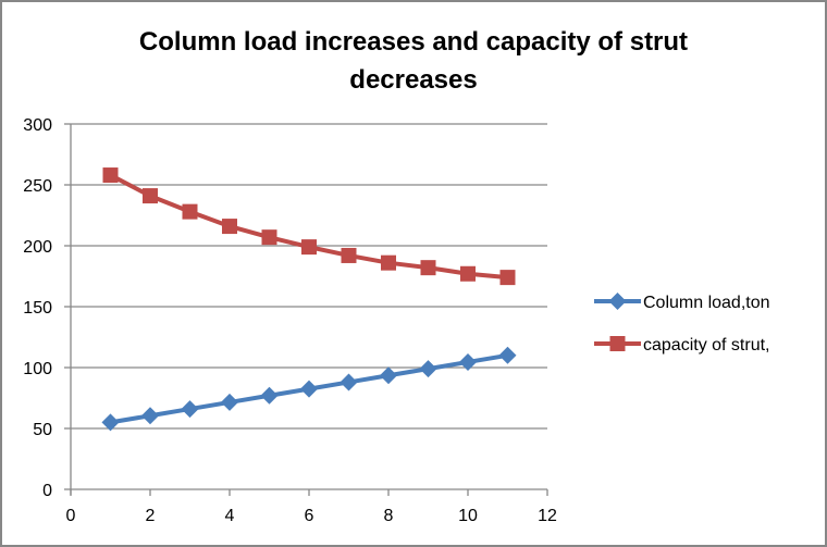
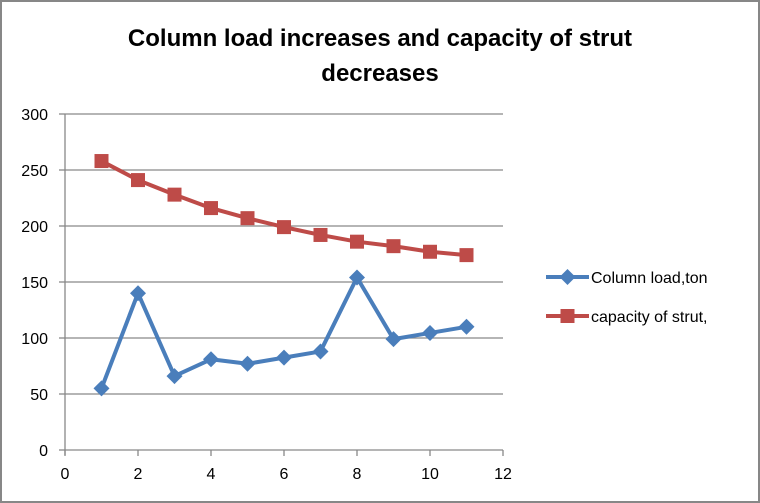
Column load,ton/2: 60 -> 140
Column load,ton/4: 72 -> 81
Column load,ton/8: 94 -> 154
